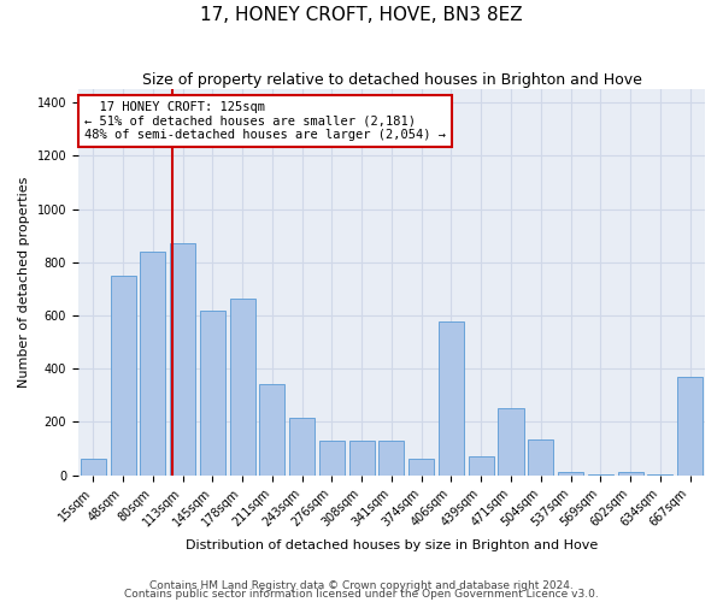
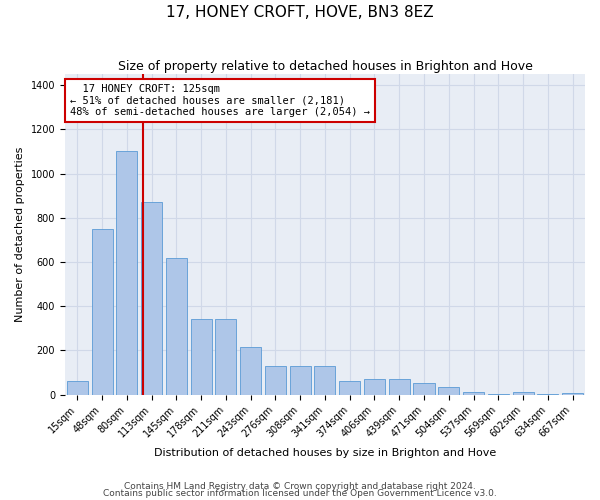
80sqm: 840 -> 1100
178sqm: 665 -> 340
406sqm: 575 -> 70
471sqm: 250 -> 50
504sqm: 135 -> 35
667sqm: 370 -> 5
